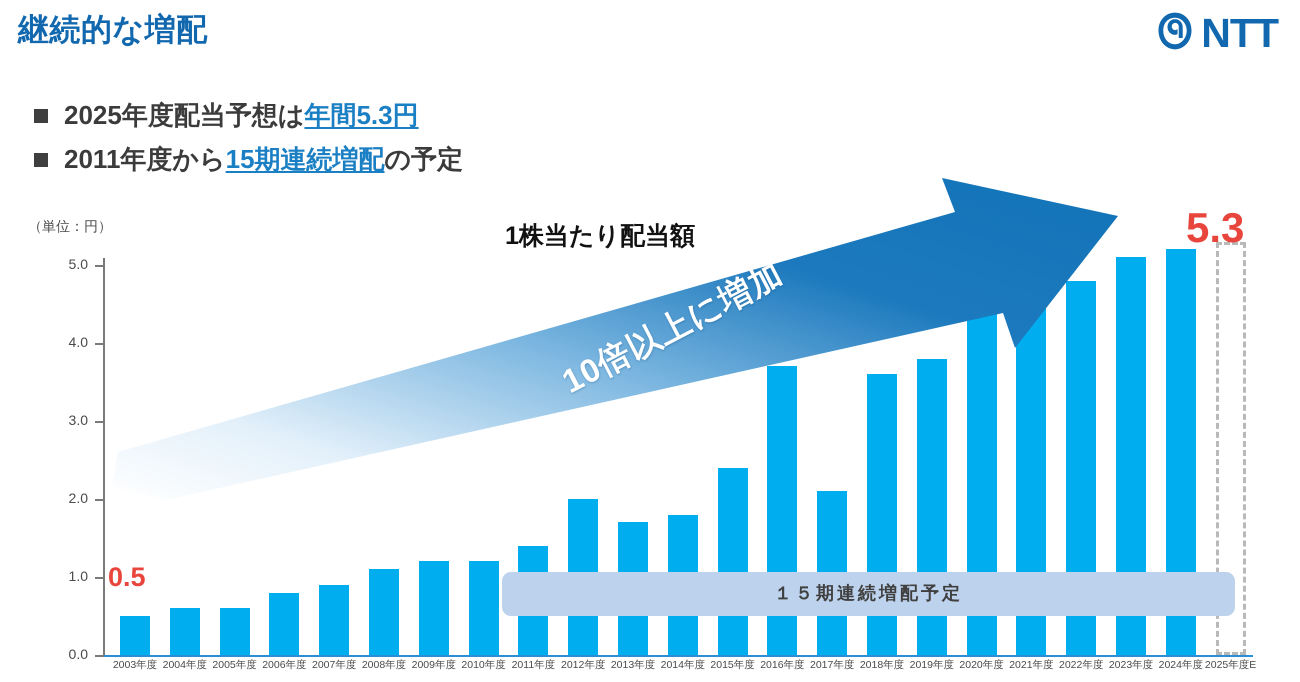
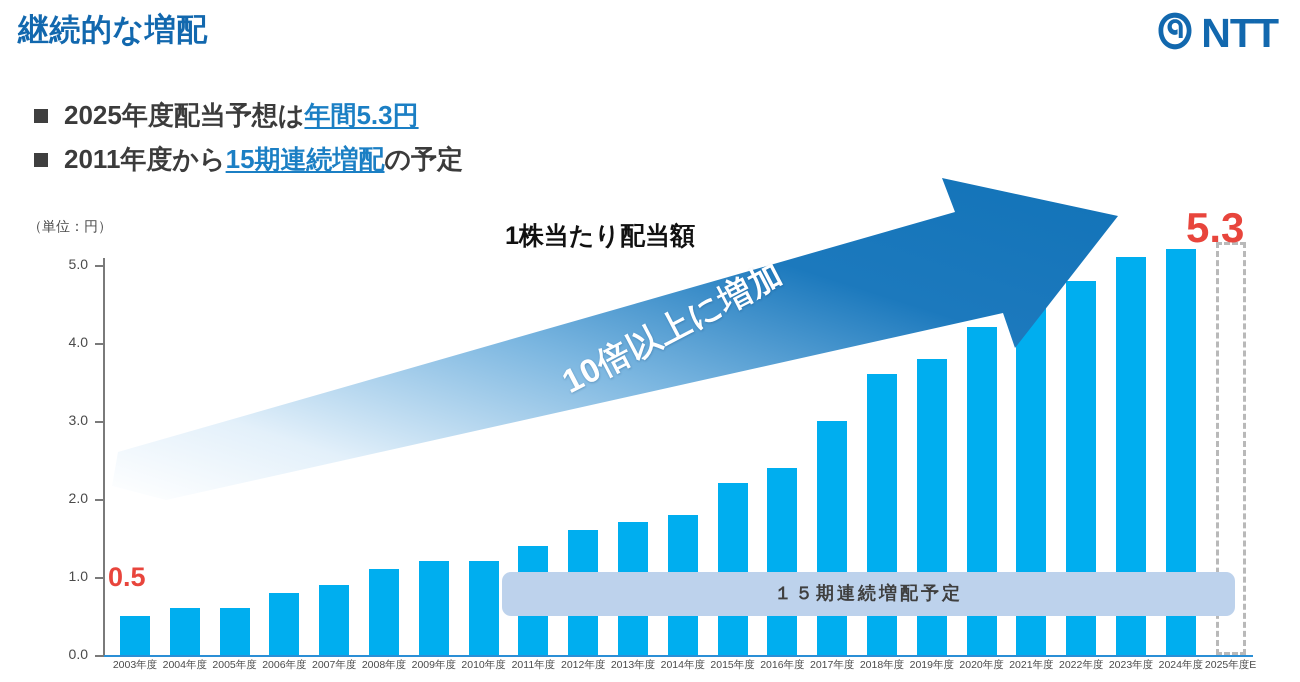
2012年度: 2.0 -> 1.6
2015年度: 2.4 -> 2.2
2016年度: 3.7 -> 2.4
2017年度: 2.1 -> 3.0
2020年度: 4.4 -> 4.2
